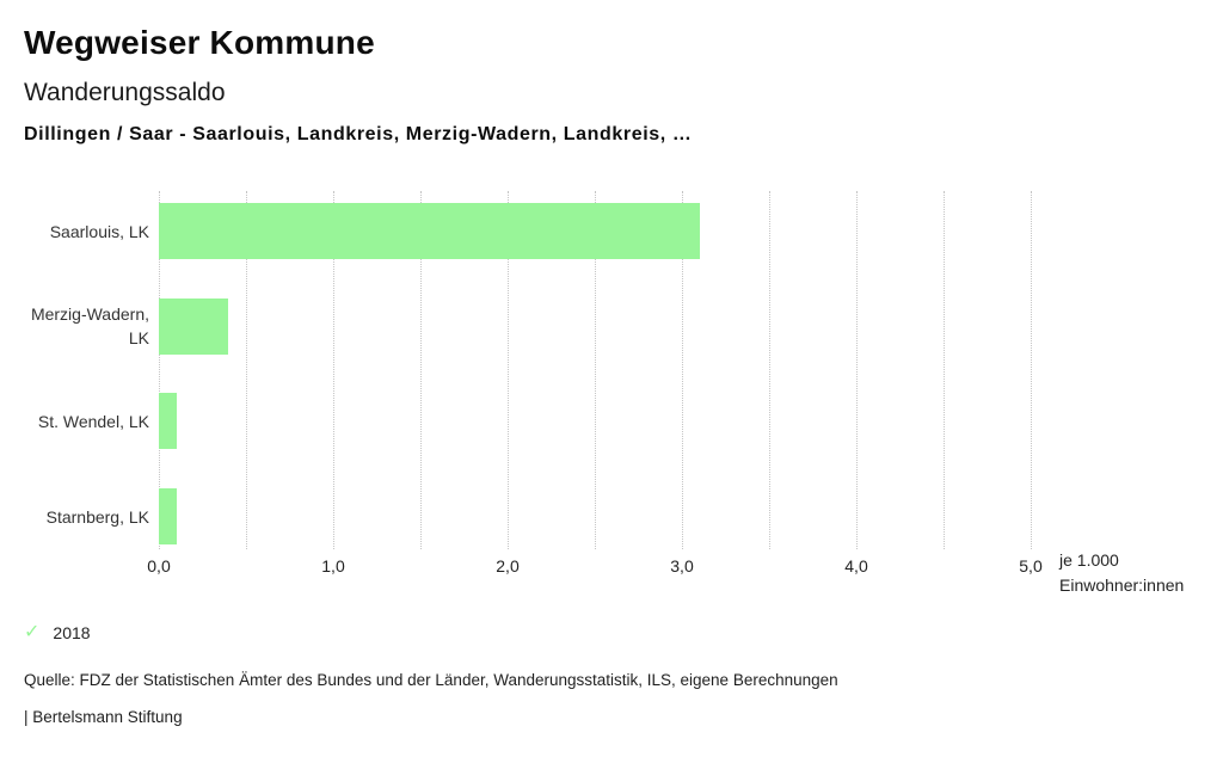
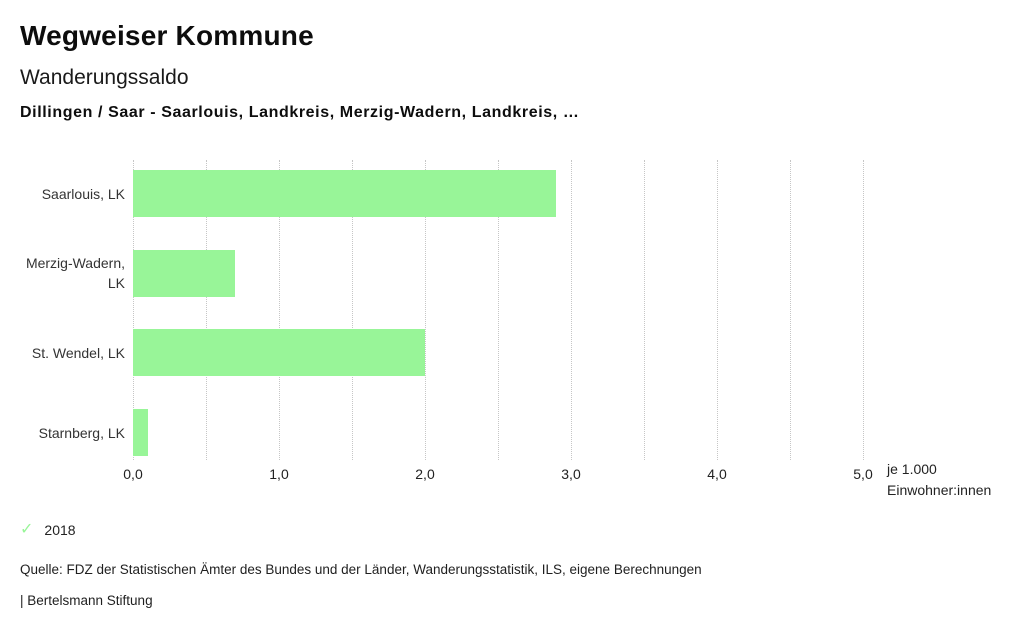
Saarlouis, LK: 3,1 -> 2,9
Merzig-Wadern, LK: 0,4 -> 0,7
St. Wendel, LK: 0,1 -> 2,0
